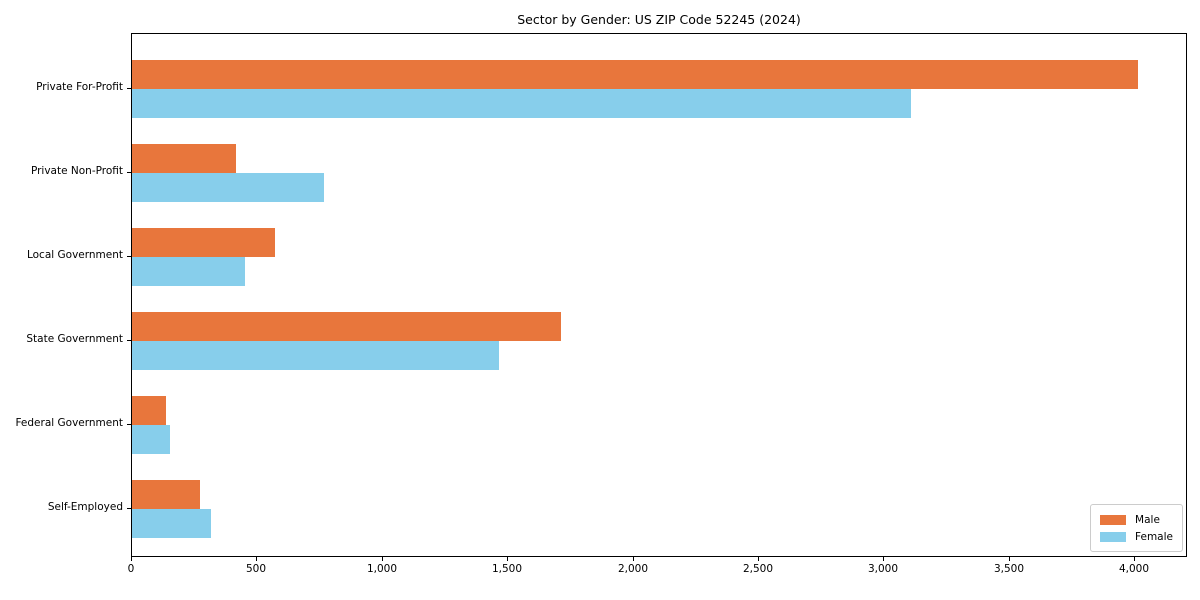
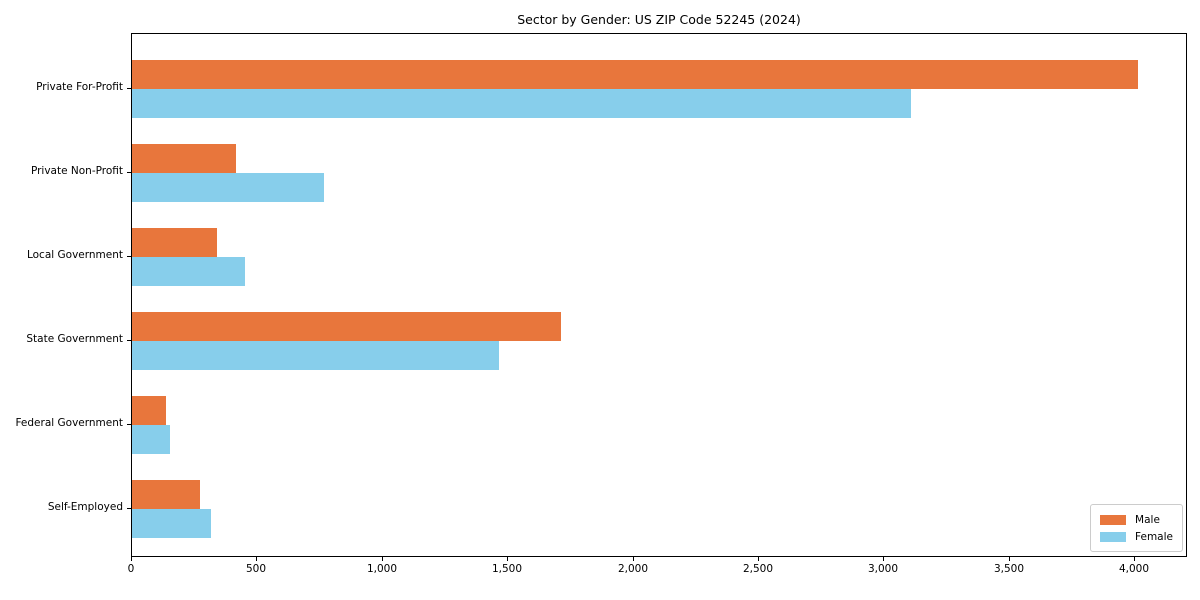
Male/Local Government: 570 -> 340
